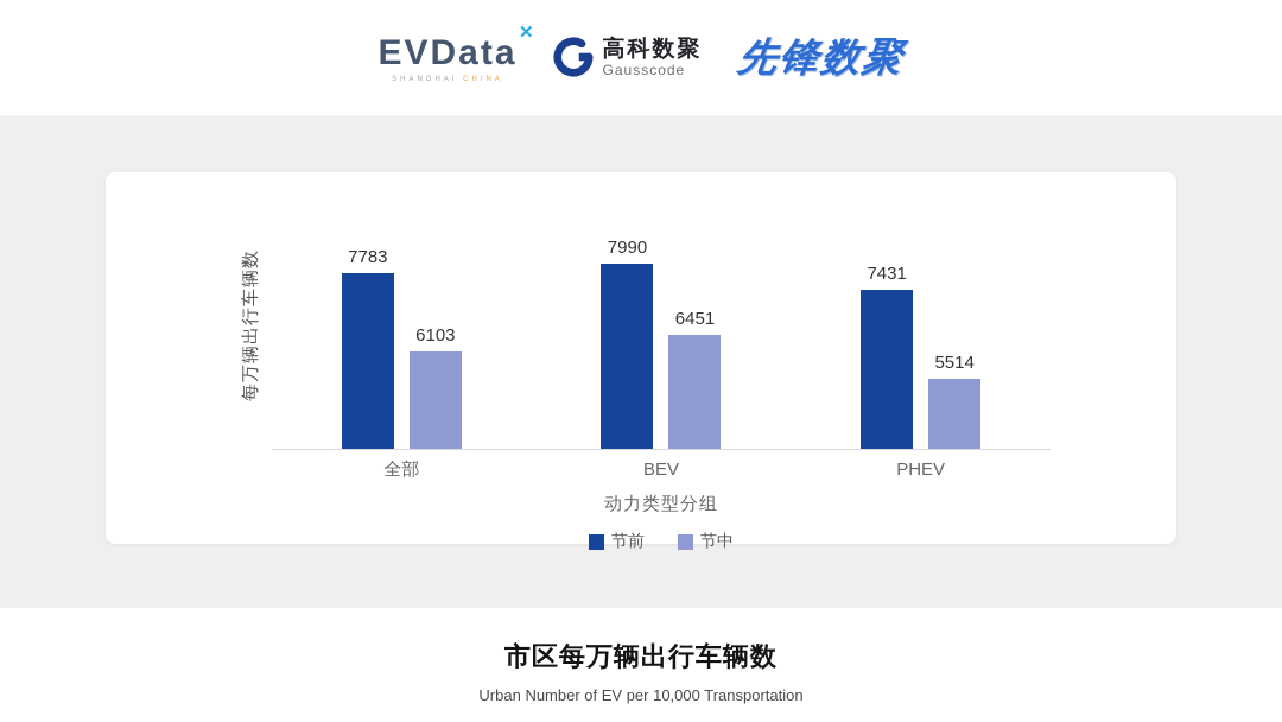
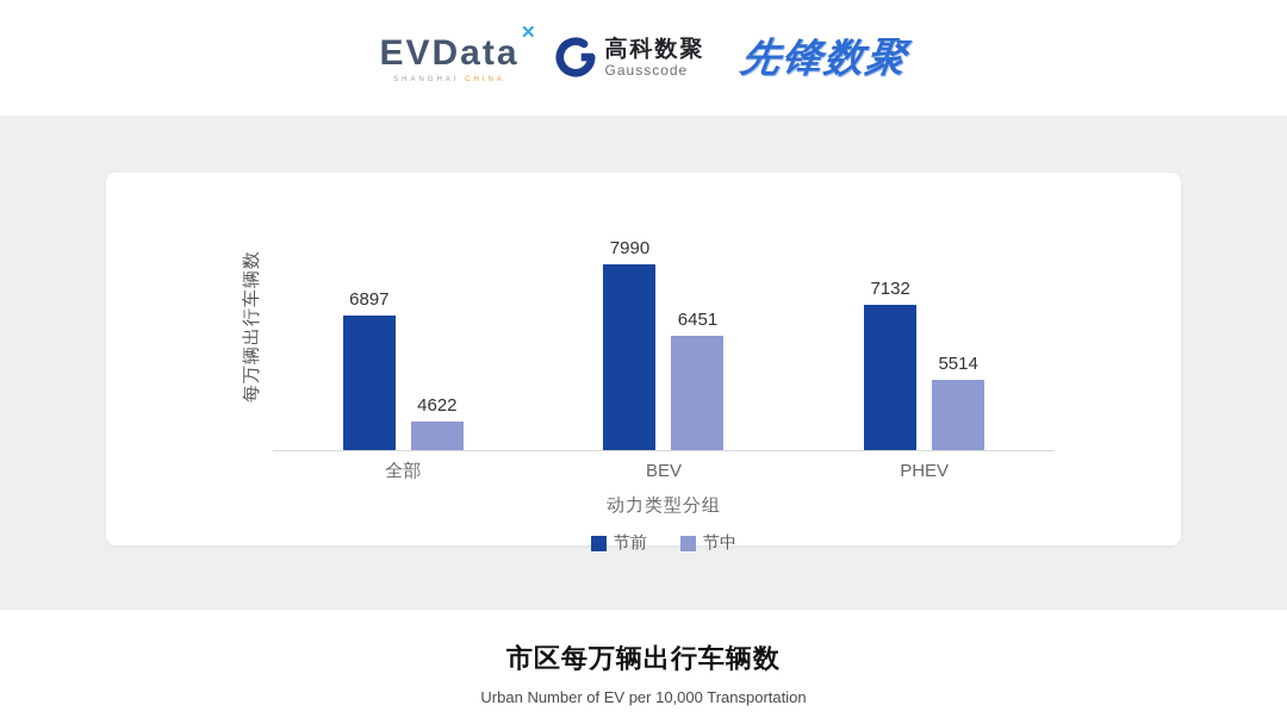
节前/全部: 7783 -> 6897
节中/全部: 6103 -> 4622
节前/PHEV: 7431 -> 7132
